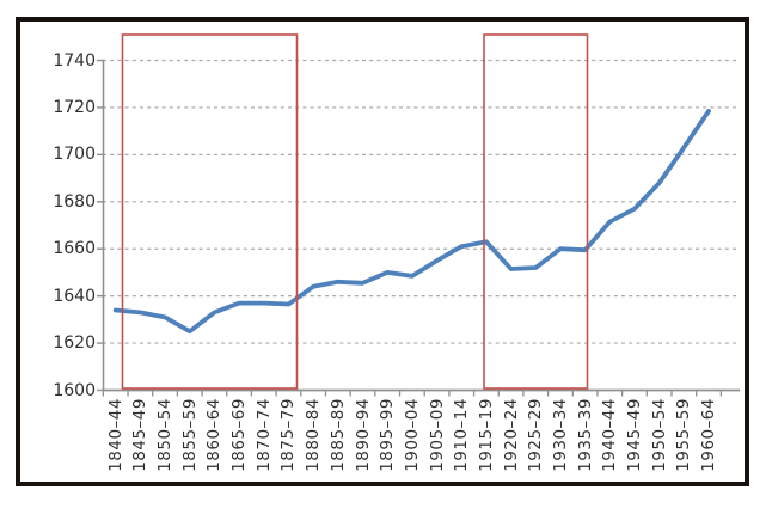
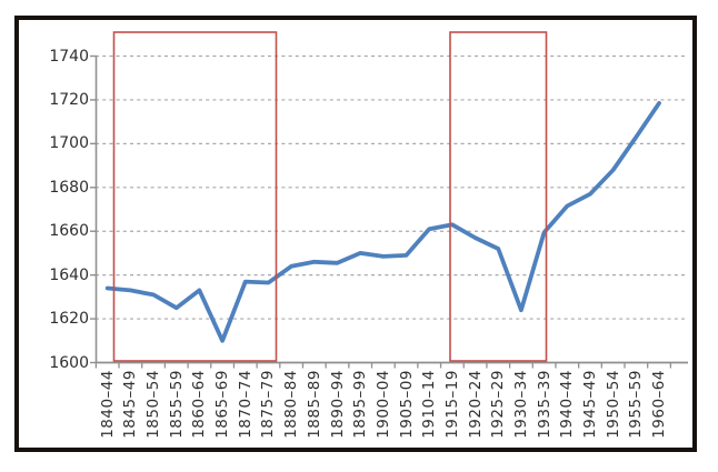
1865–69: 1637 -> 1610
1905–09: 1655 -> 1649
1920–24: 1652 -> 1657
1930–34: 1660 -> 1624
